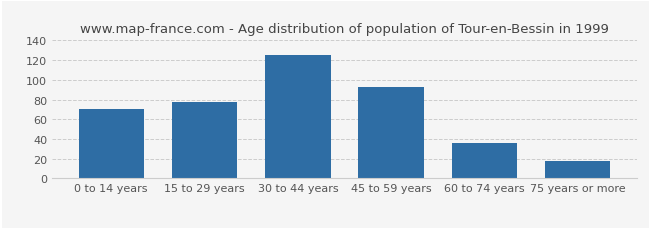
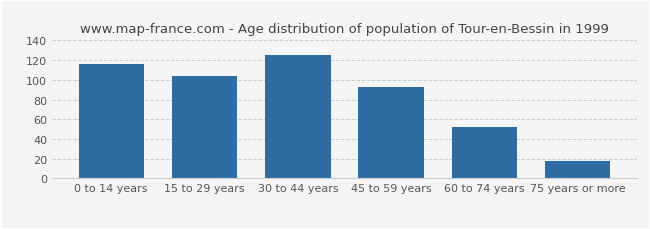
0 to 14 years: 70 -> 116
15 to 29 years: 78 -> 104
60 to 74 years: 36 -> 52
